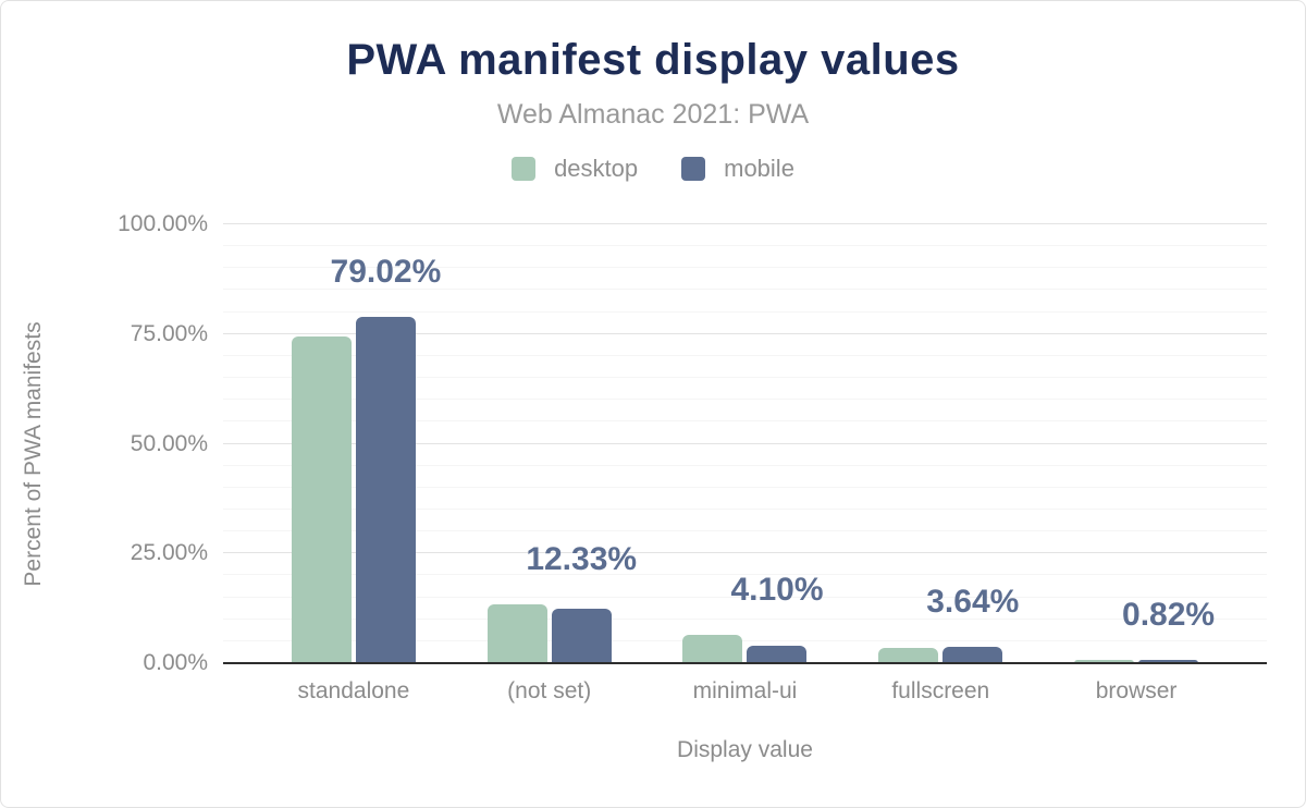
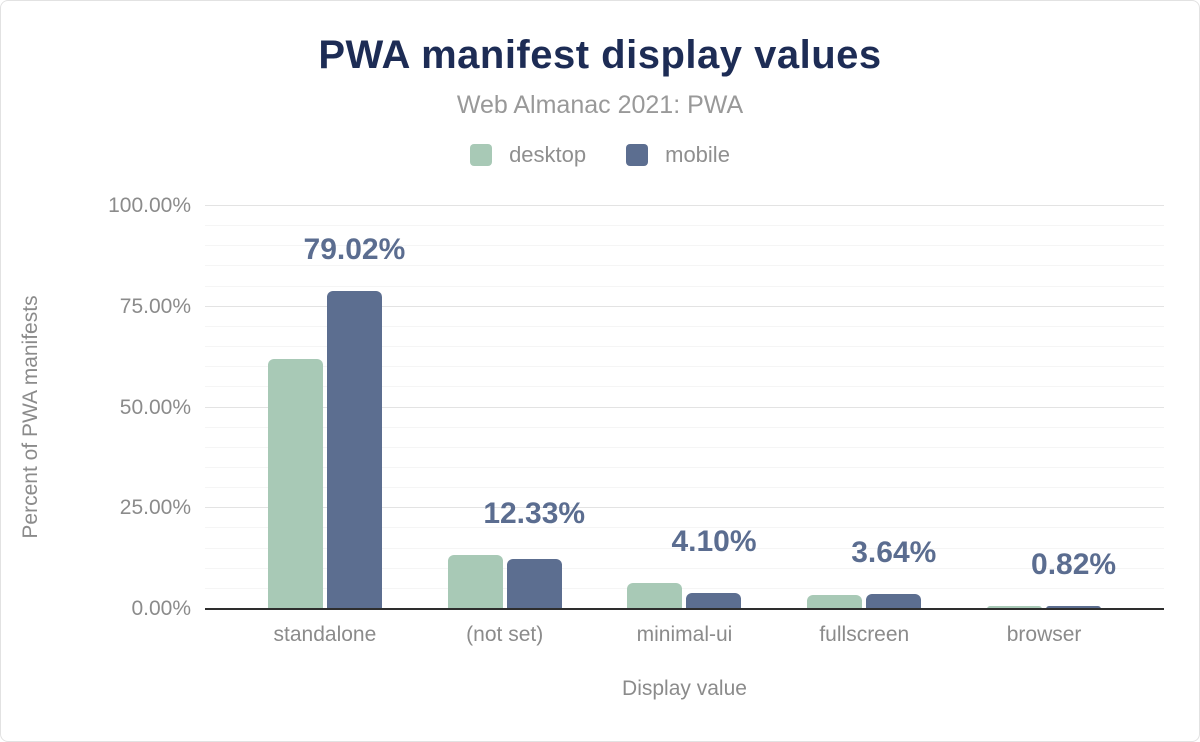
desktop/standalone: 74% -> 62%
